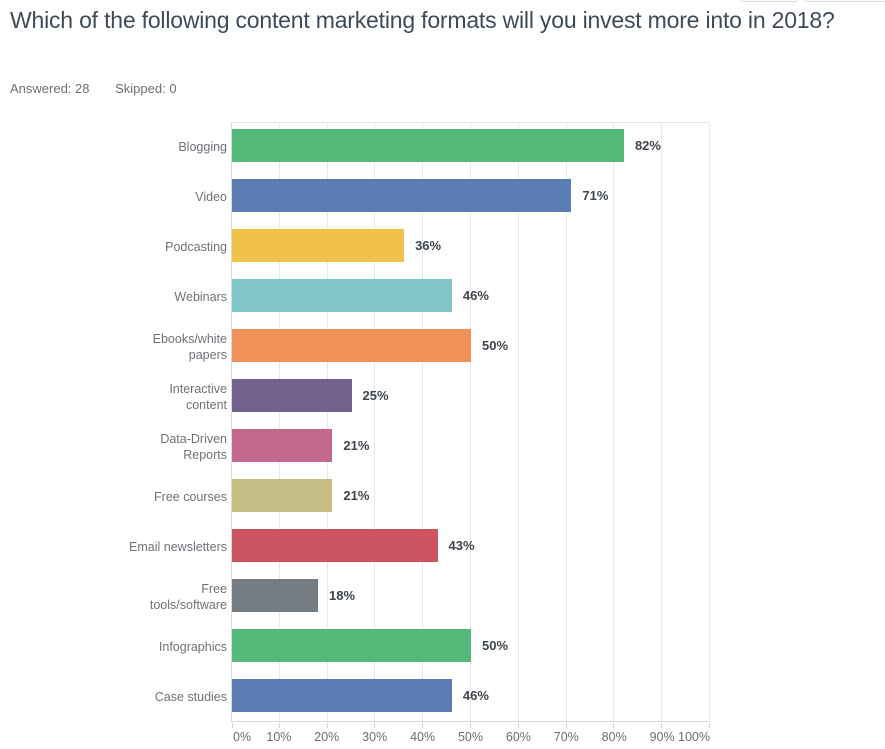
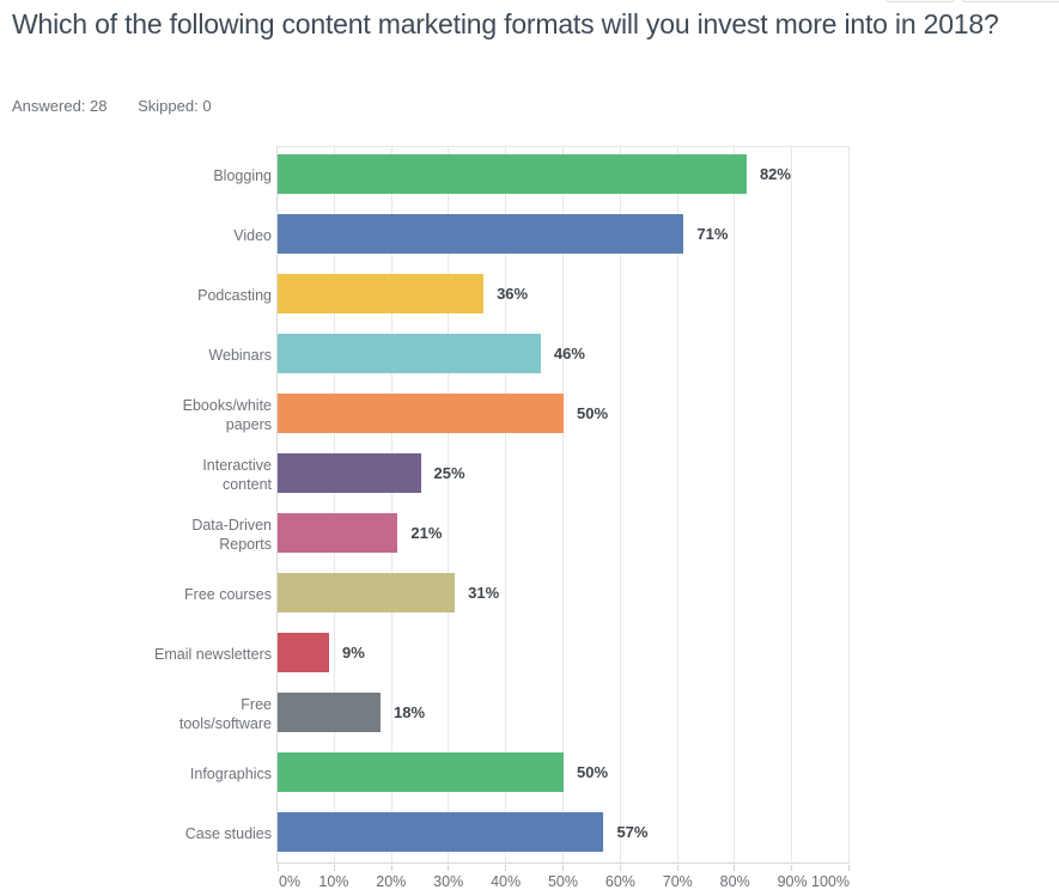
Free courses: 21% -> 31%
Email newsletters: 43% -> 9%
Case studies: 46% -> 57%
